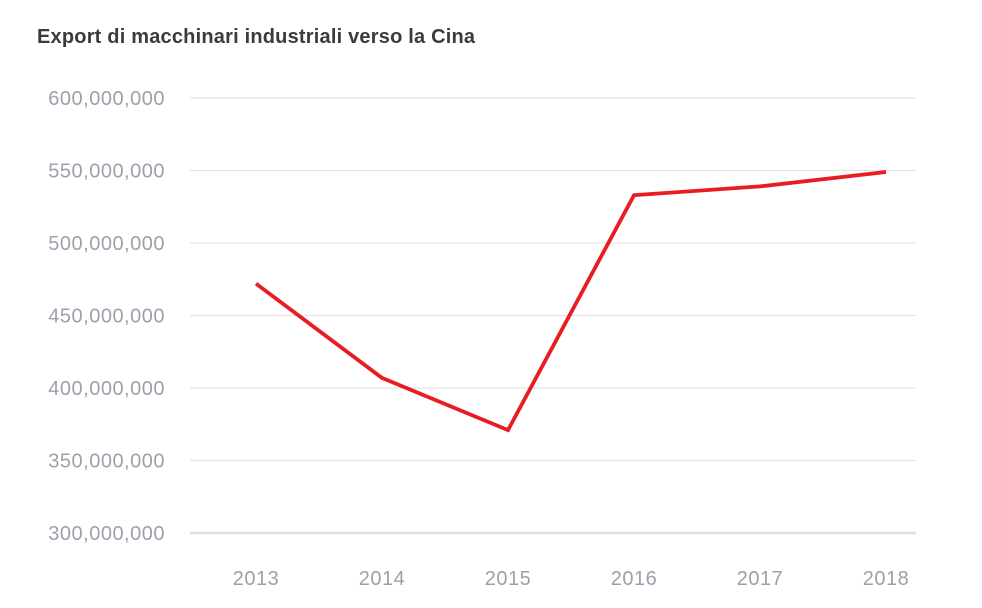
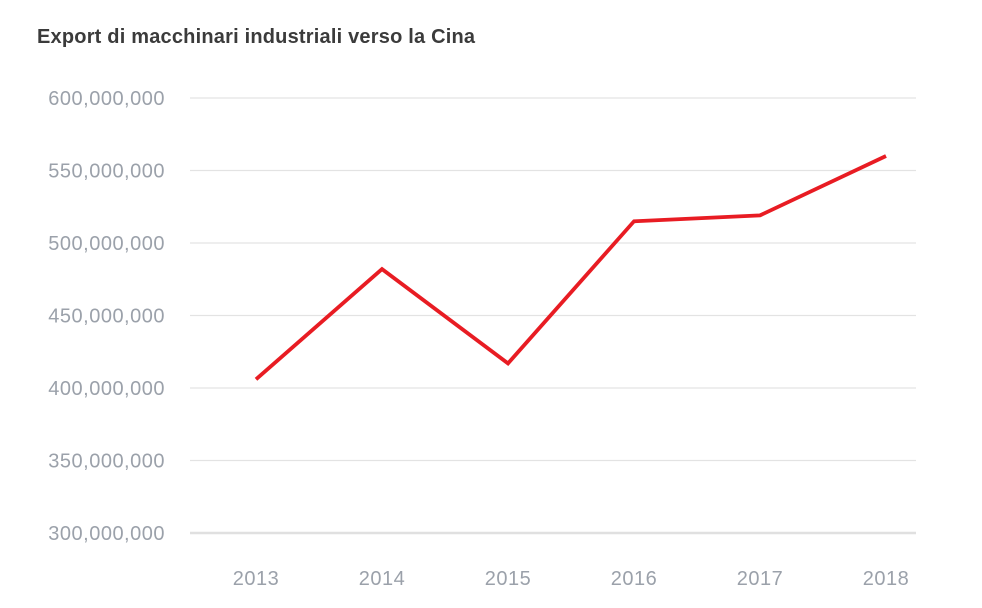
2013: 472000000 -> 406000000
2014: 407000000 -> 482000000
2015: 371000000 -> 417000000
2016: 533000000 -> 515000000
2017: 539000000 -> 519000000
2018: 549000000 -> 560000000
